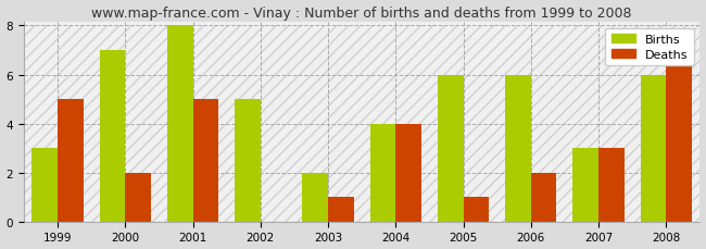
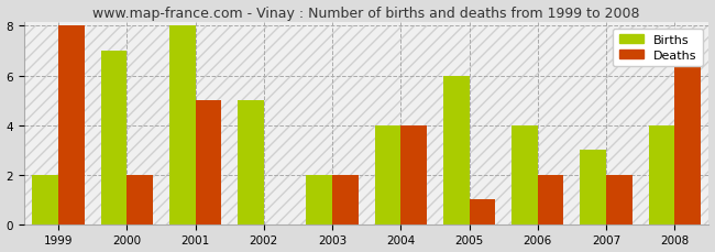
Births/1999: 3 -> 2
Deaths/1999: 5 -> 8
Deaths/2003: 1 -> 2
Births/2006: 6 -> 4
Deaths/2007: 3 -> 2
Births/2008: 6 -> 4
